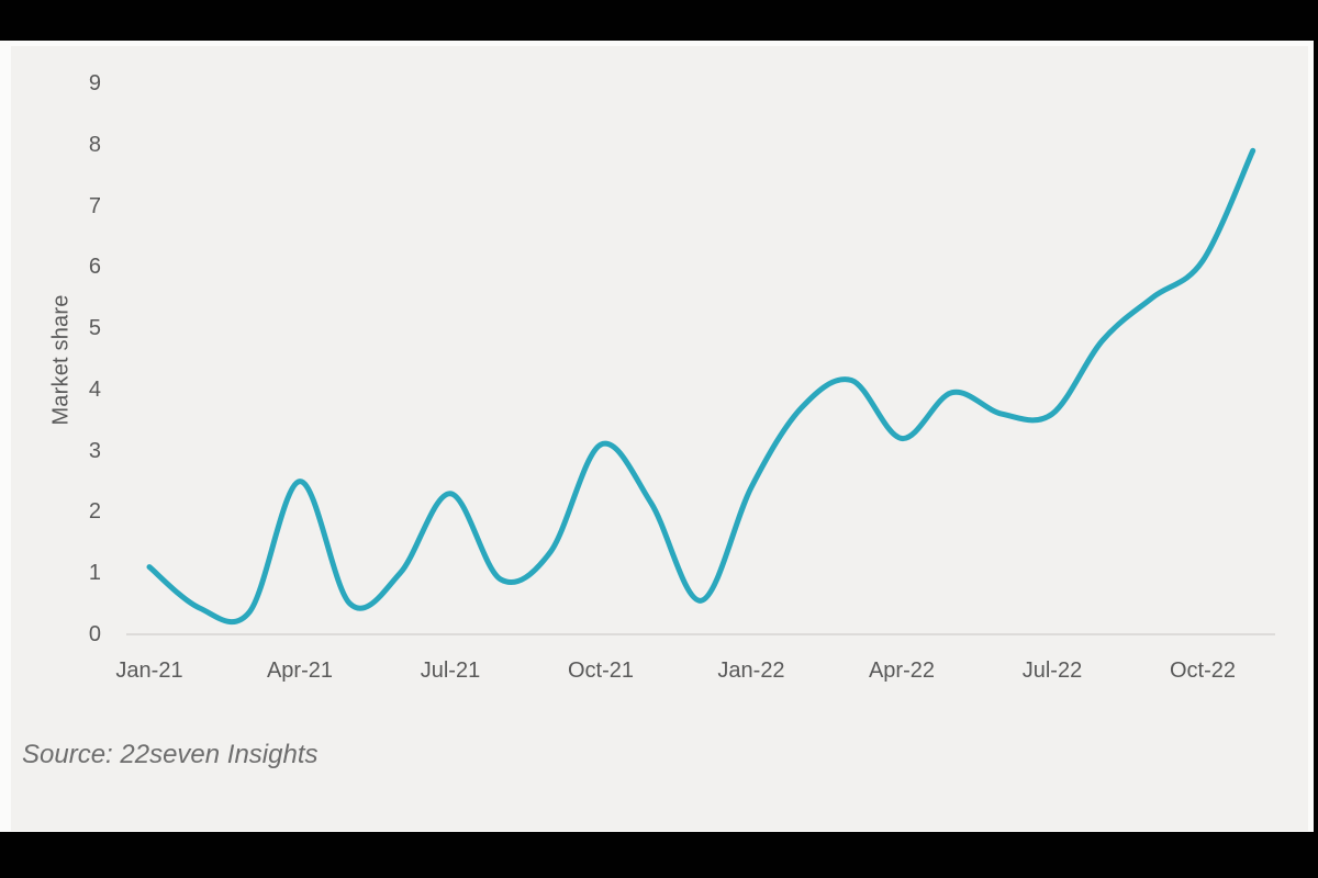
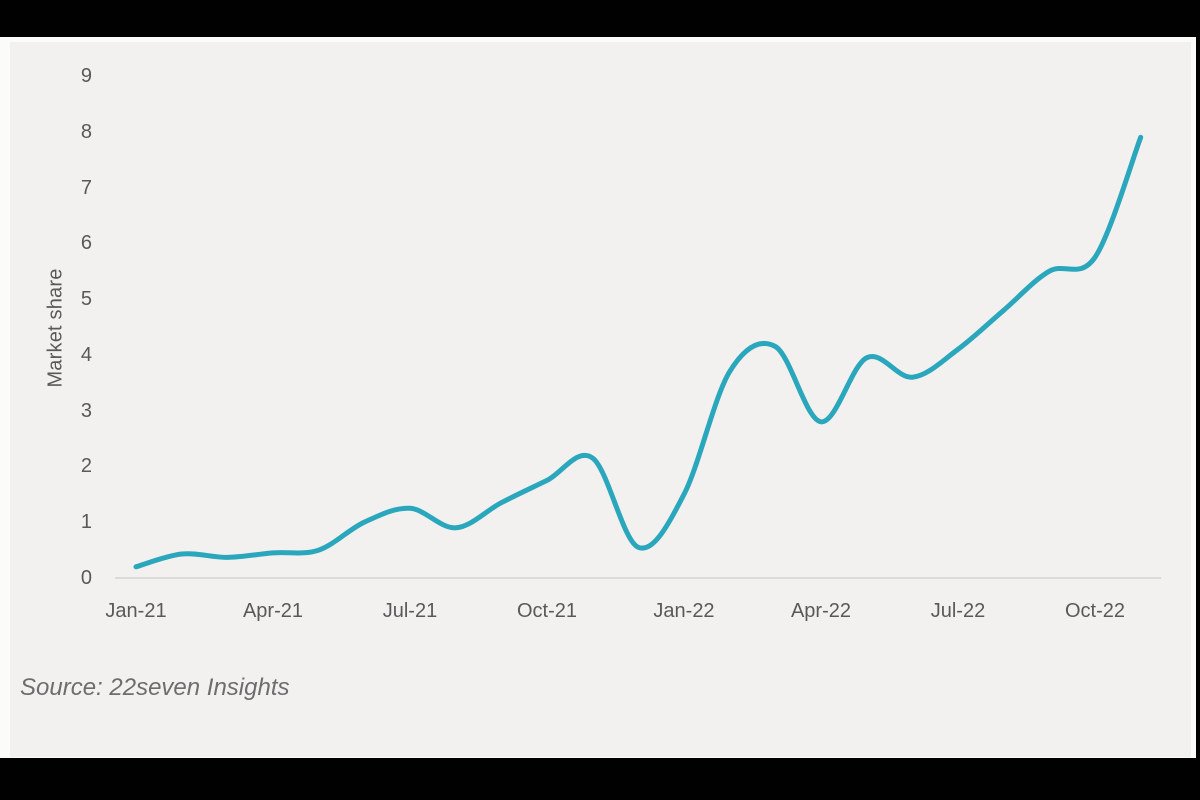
Jan-21: 1.1 -> 0.2
Apr-21: 2.5 -> 0.5
Jul-21: 2.3 -> 1.2
Oct-21: 3.1 -> 1.8
Jan-22: 2.4 -> 1.5
Apr-22: 3.2 -> 2.8
Jul-22: 3.6 -> 4.1
Oct-22: 6.1 -> 5.8
